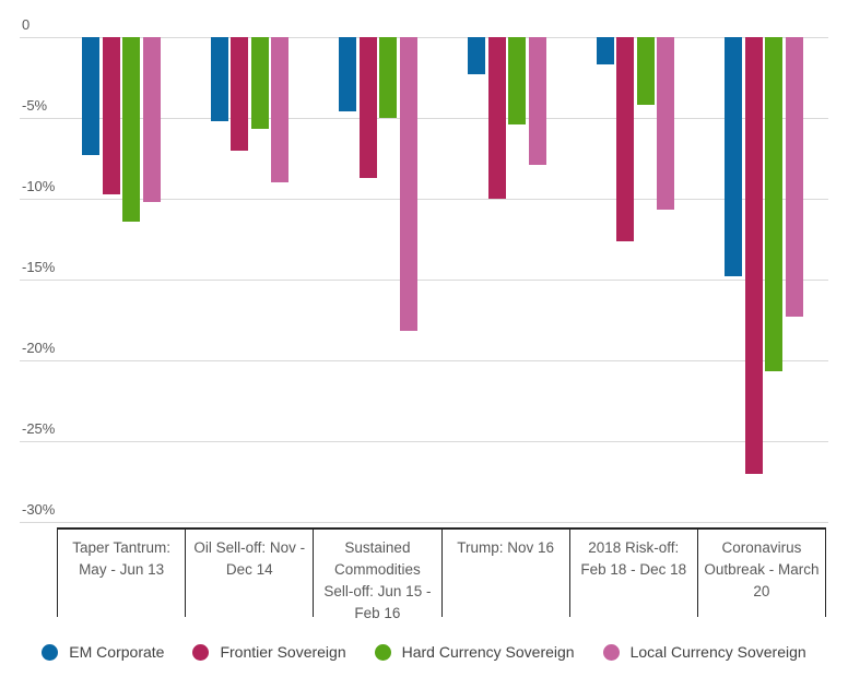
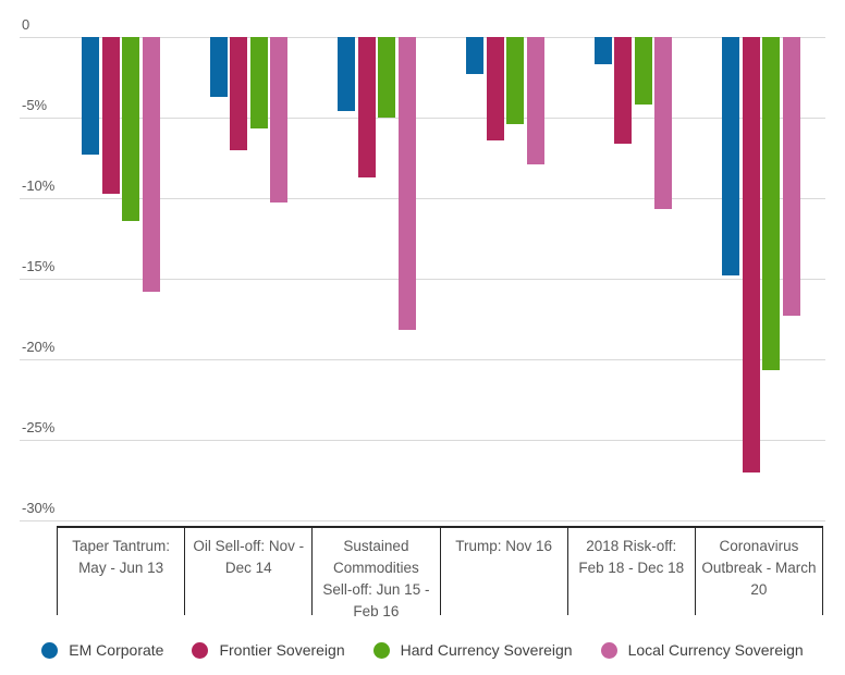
Local Currency Sovereign/Taper Tantrum: May - Jun 13: -10.2 -> -15.8
EM Corporate/Oil Sell-off: Nov - Dec 14: -5.2 -> -3.7
Local Currency Sovereign/Oil Sell-off: Nov - Dec 14: -9.0 -> -10.3
Frontier Sovereign/Trump: Nov 16: -10.0 -> -6.4
Frontier Sovereign/2018 Risk-off: Feb 18 - Dec 18: -12.6 -> -6.6
